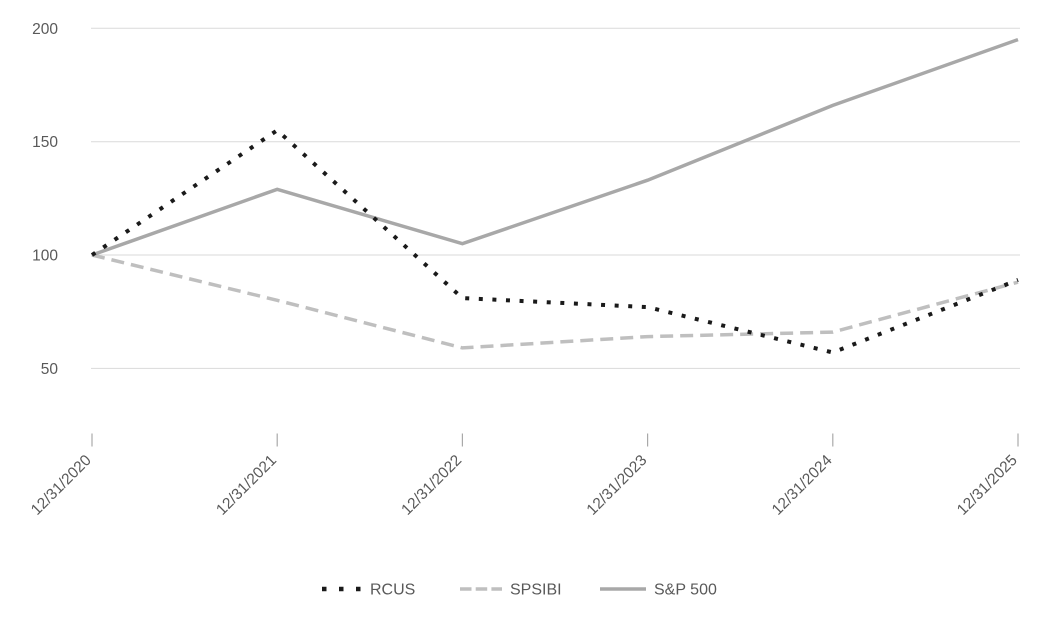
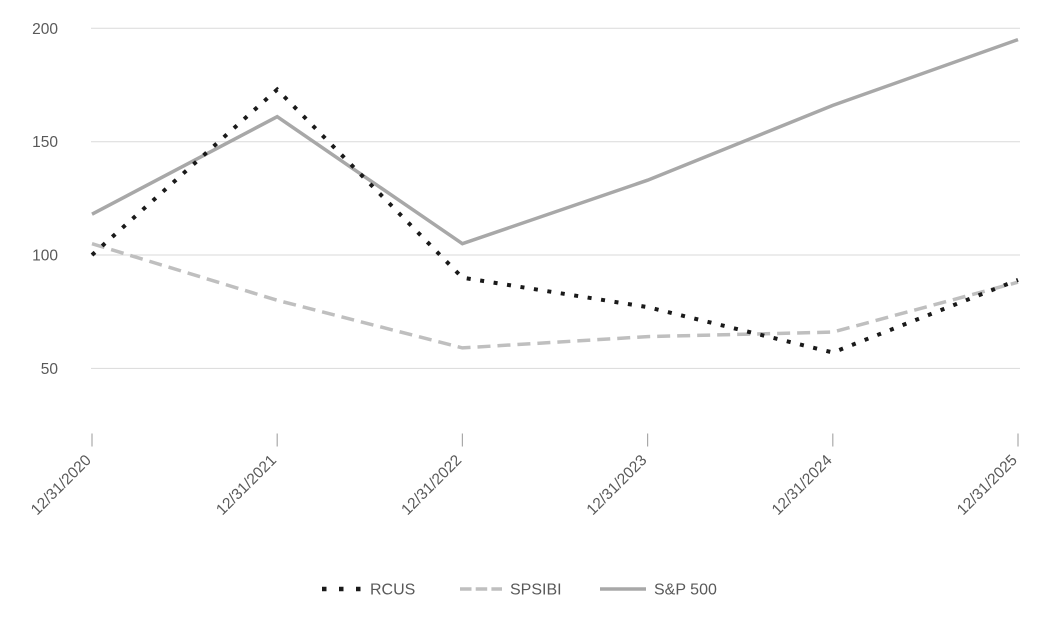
SPSIBI/12/31/2020: 100 -> 105
S&P 500/12/31/2020: 100 -> 118
RCUS/12/31/2021: 155 -> 173
S&P 500/12/31/2021: 129 -> 161
RCUS/12/31/2022: 81 -> 90
